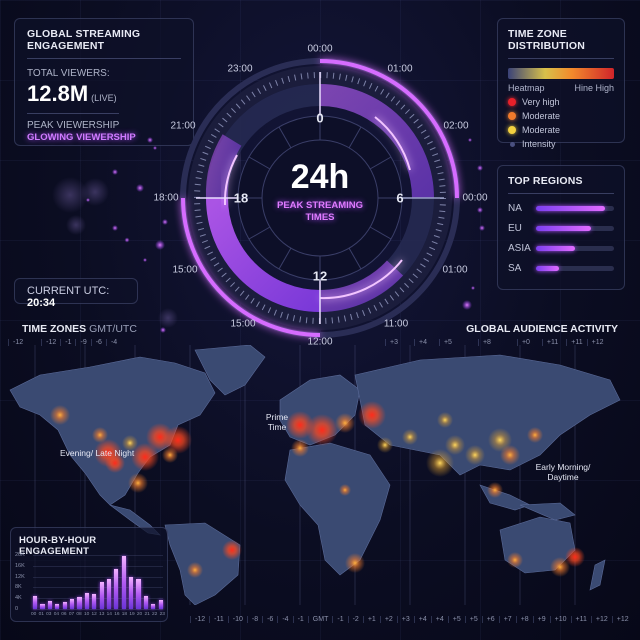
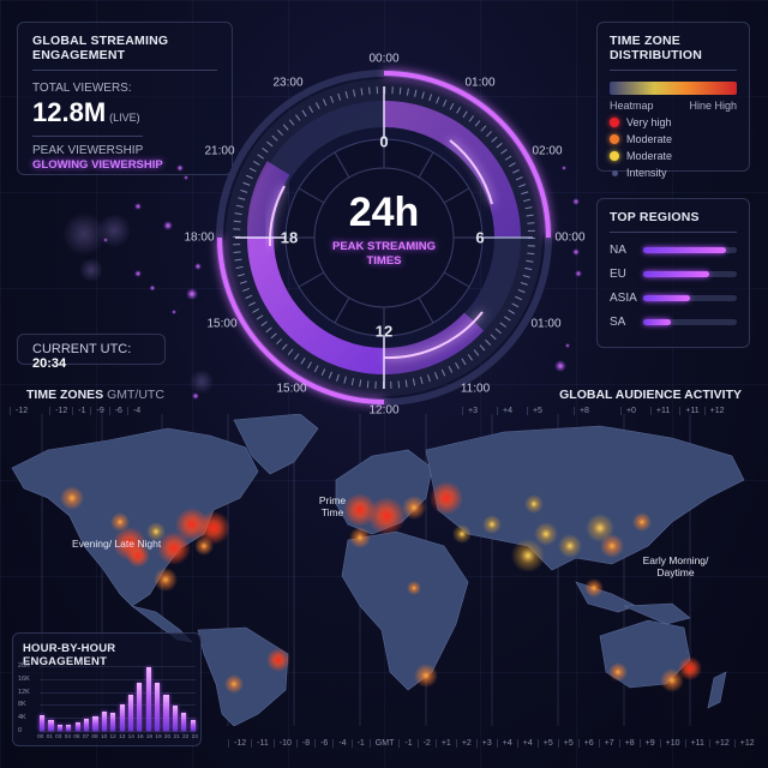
01: 2K -> 4K
03: 3K -> 2K
13: 10K -> 8K
19: 12K -> 15K
21: 5K -> 8K
22: 2K -> 5K
